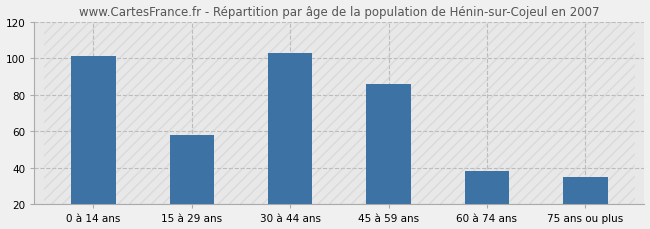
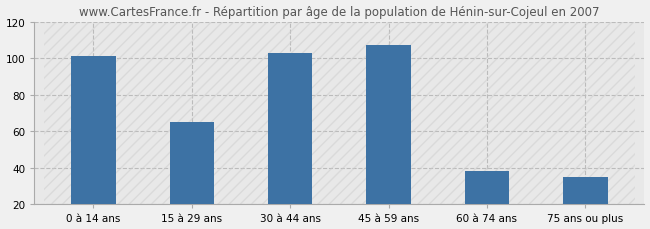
15 à 29 ans: 58 -> 65
45 à 59 ans: 86 -> 107
